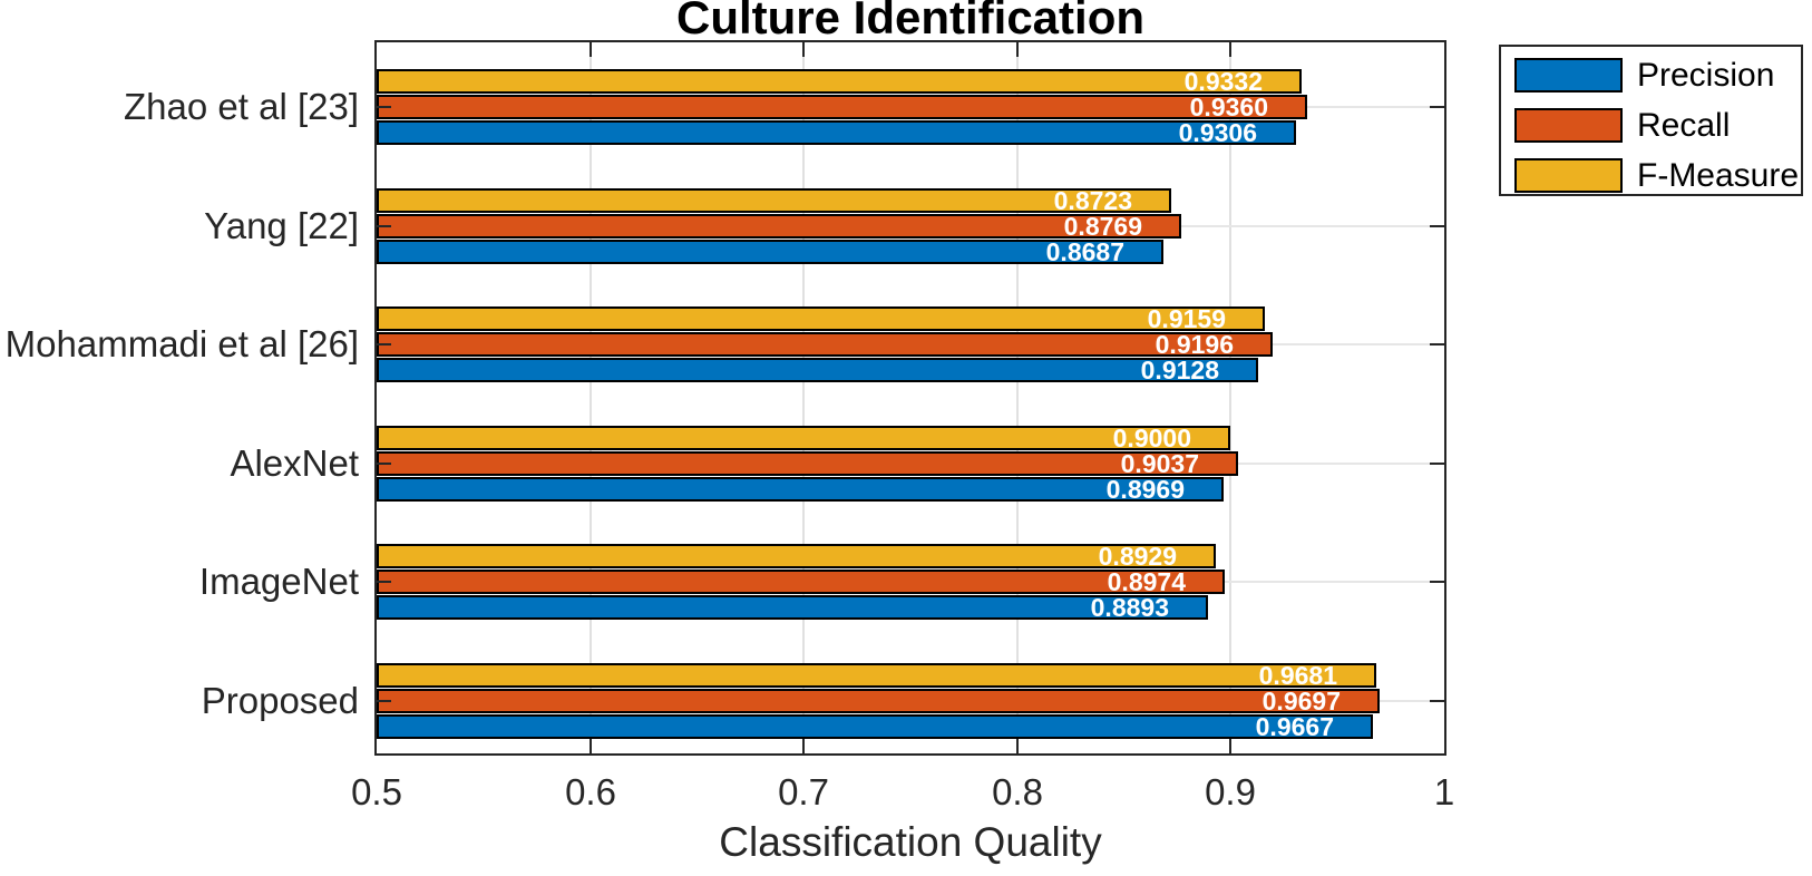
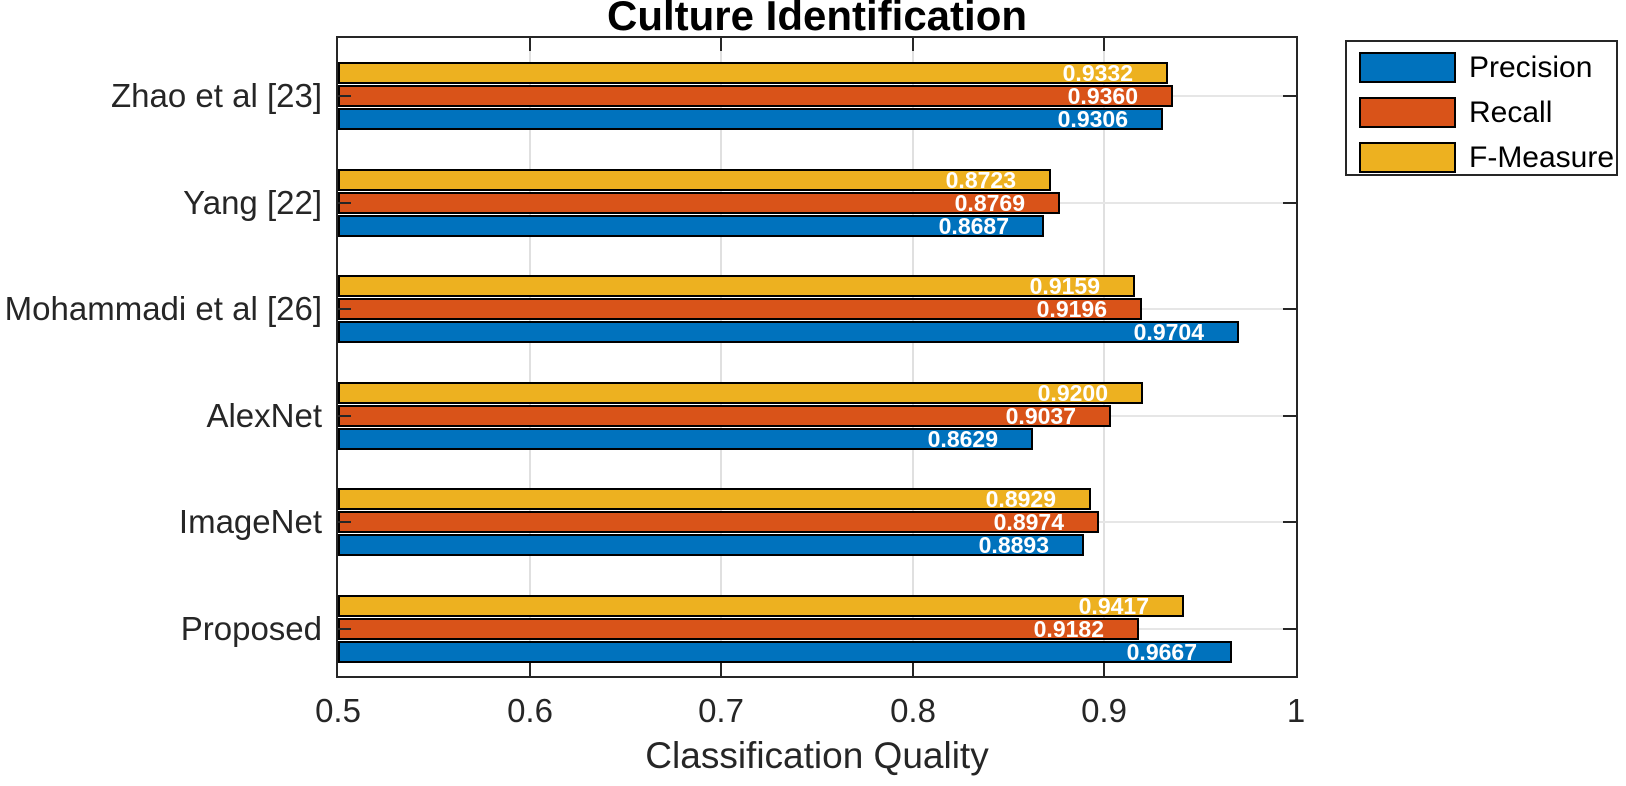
Precision/Mohammadi et al [26]: 0.9128 -> 0.9704
Precision/AlexNet: 0.8969 -> 0.8629
F-Measure/AlexNet: 0.9000 -> 0.9200
Recall/Proposed: 0.9697 -> 0.9182
F-Measure/Proposed: 0.9681 -> 0.9417
